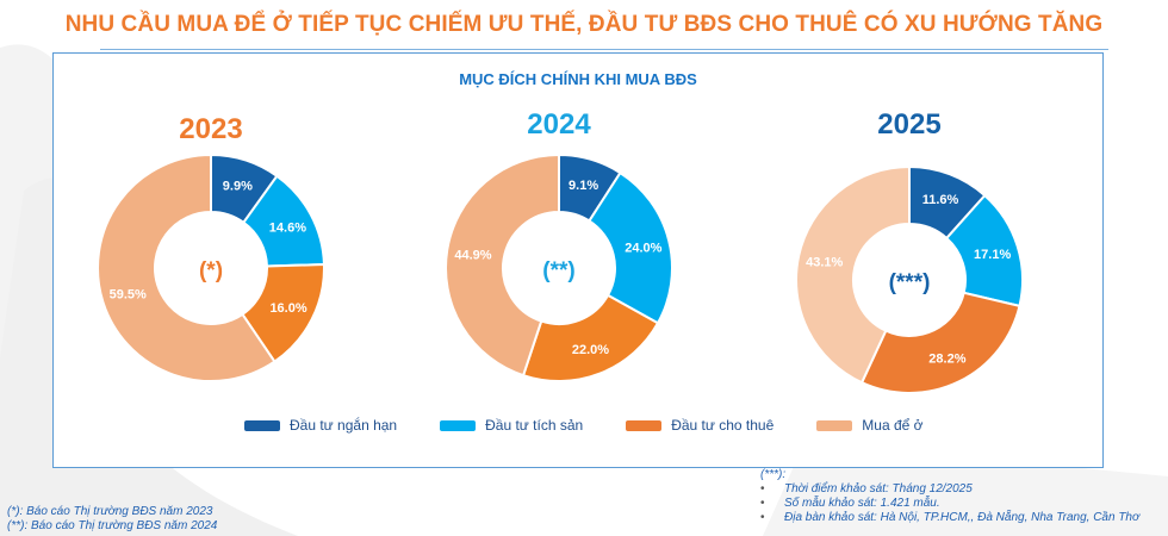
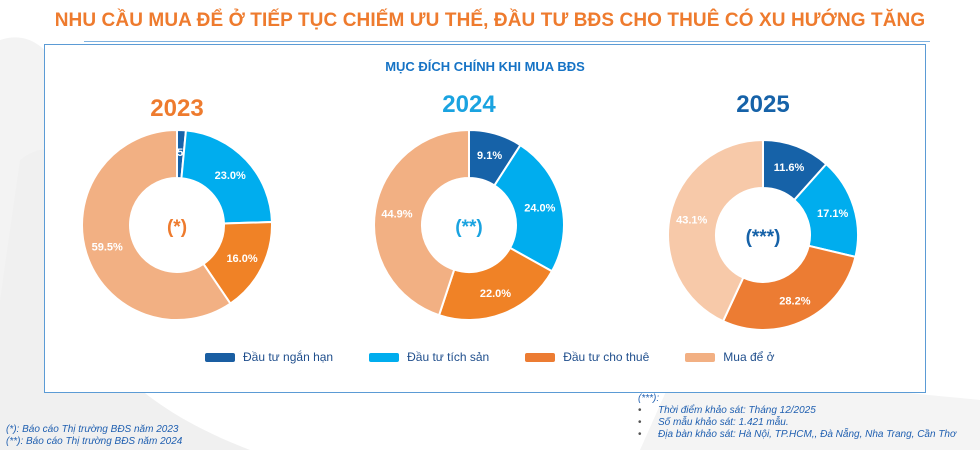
2023/Đầu tư ngắn hạn: 9.9% -> 1.5%
2023/Đầu tư tích sản: 14.6% -> 23.0%
